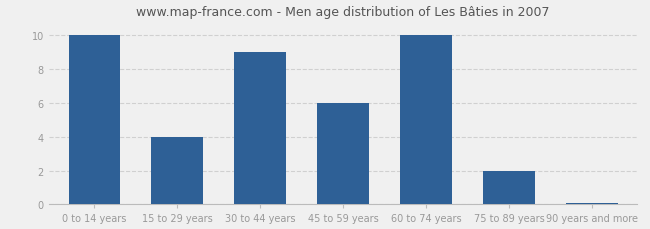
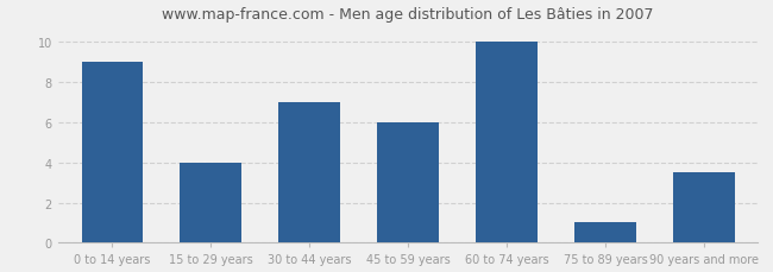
0 to 14 years: 10.0 -> 9.0
30 to 44 years: 9.0 -> 7.0
75 to 89 years: 2.0 -> 1.0
90 years and more: 0.1 -> 3.5
